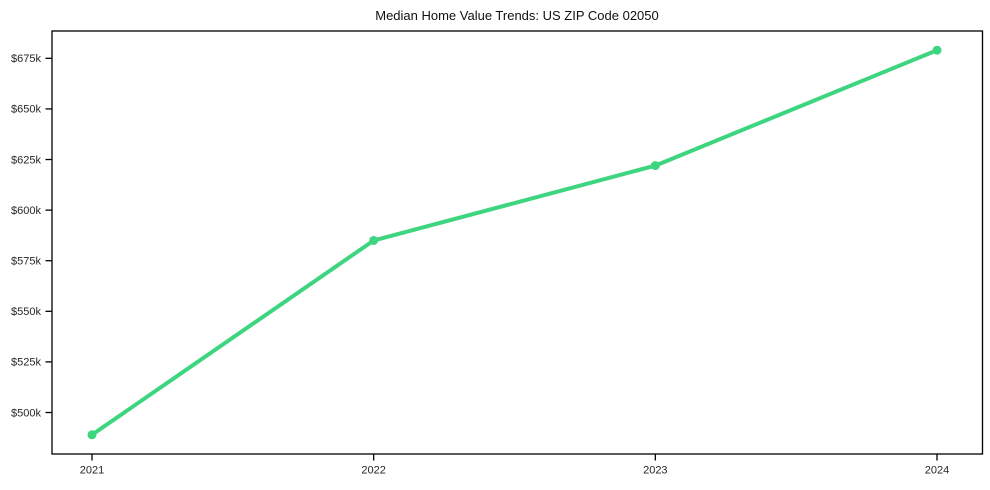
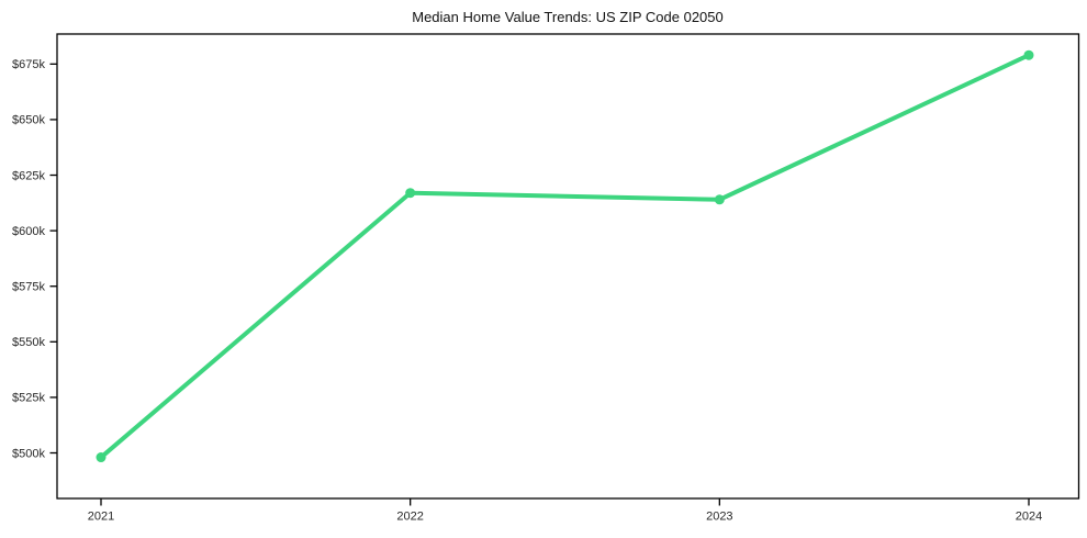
2021: $489k -> $498k
2022: $585k -> $617k
2023: $622k -> $614k
